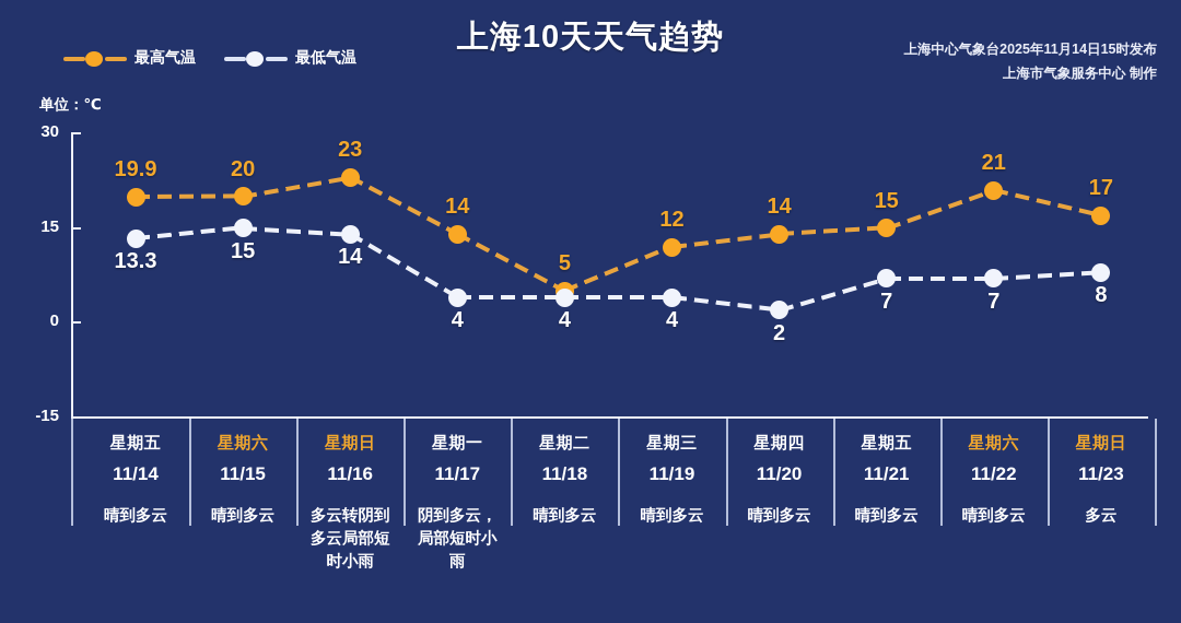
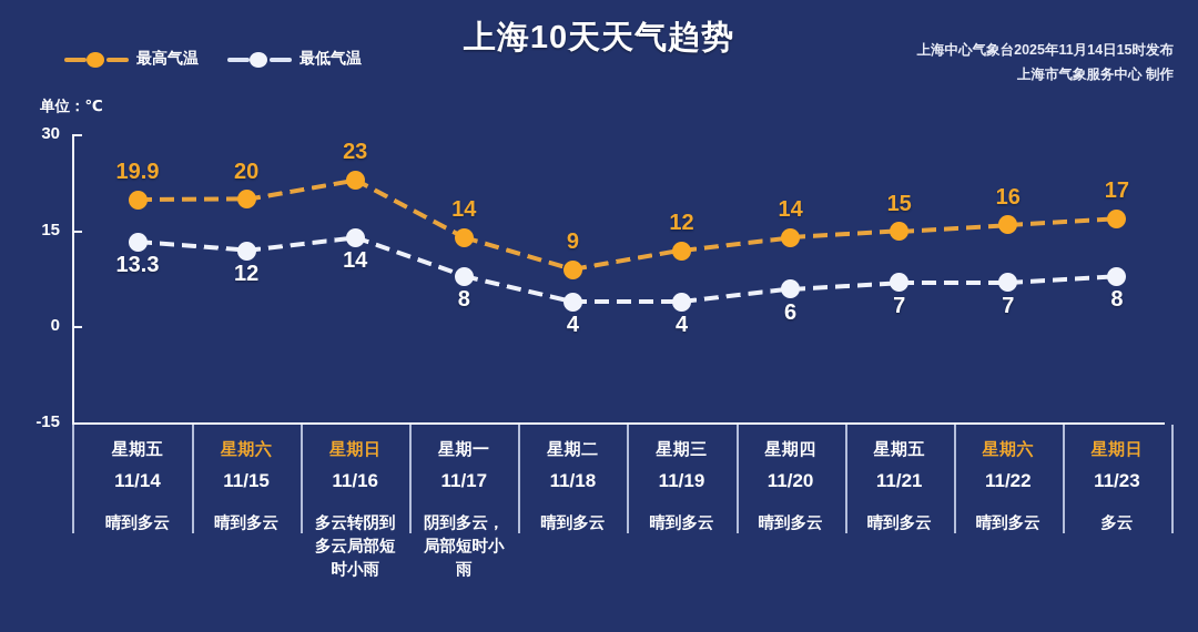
最低气温/11/15: 15 -> 12
最低气温/11/17: 4 -> 8
最高气温/11/18: 5 -> 9
最低气温/11/20: 2 -> 6
最高气温/11/22: 21 -> 16
